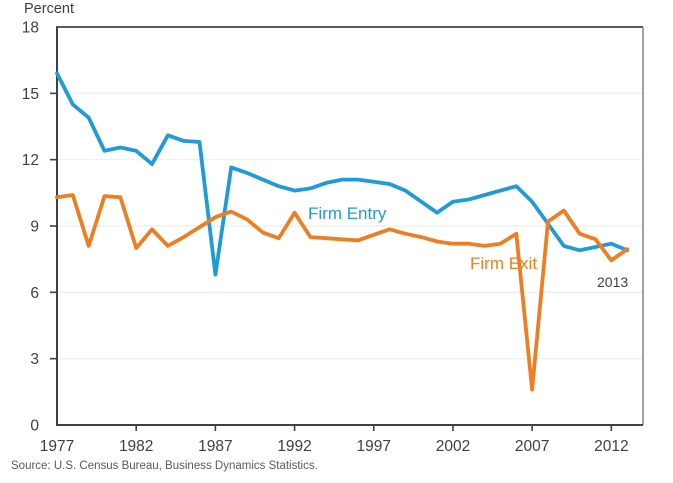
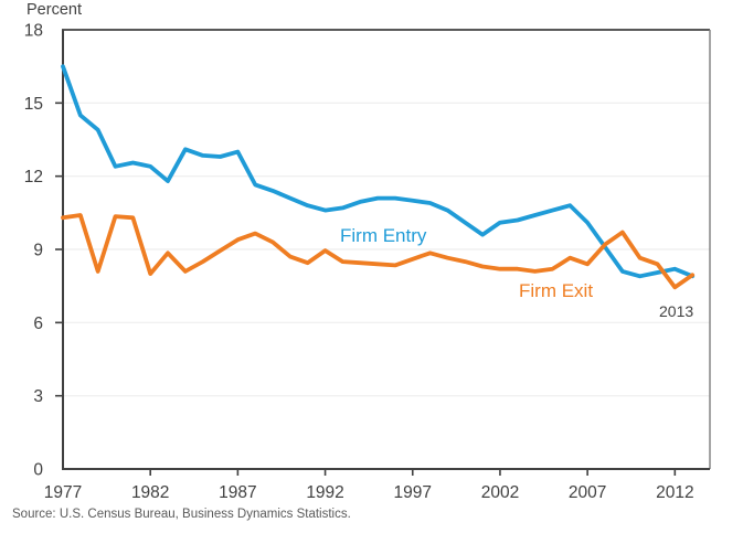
Firm Entry/1977: 15.9 -> 16.5
Firm Entry/1987: 6.8 -> 13.0
Firm Exit/1992: 9.6 -> 8.9
Firm Exit/2007: 1.6 -> 8.4
